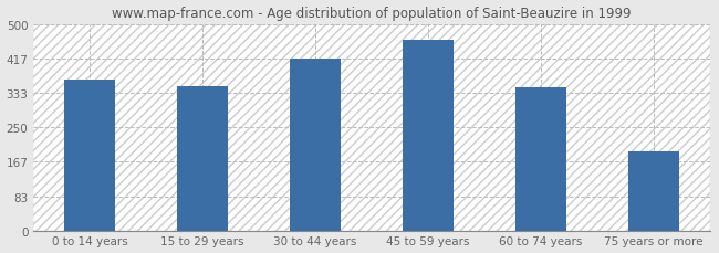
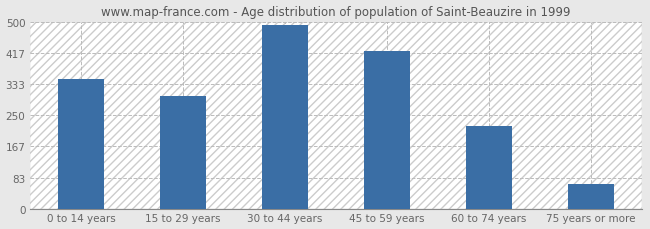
0 to 14 years: 365 -> 345
15 to 29 years: 350 -> 300
30 to 44 years: 415 -> 490
45 to 59 years: 460 -> 420
60 to 74 years: 345 -> 220
75 years or more: 190 -> 65
